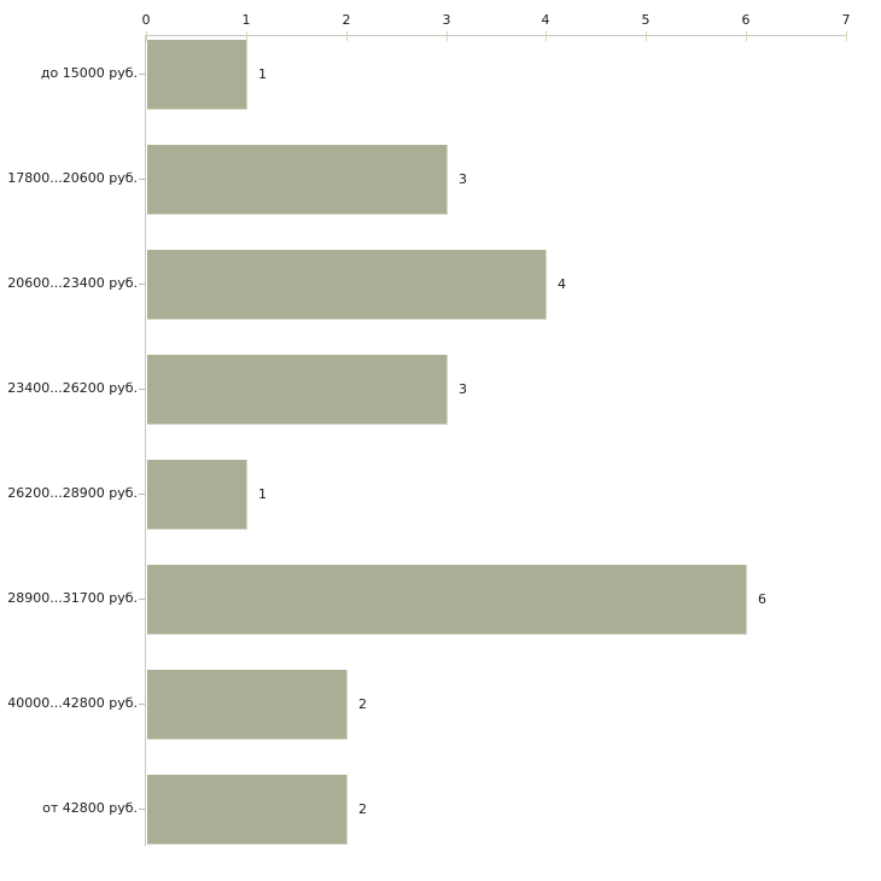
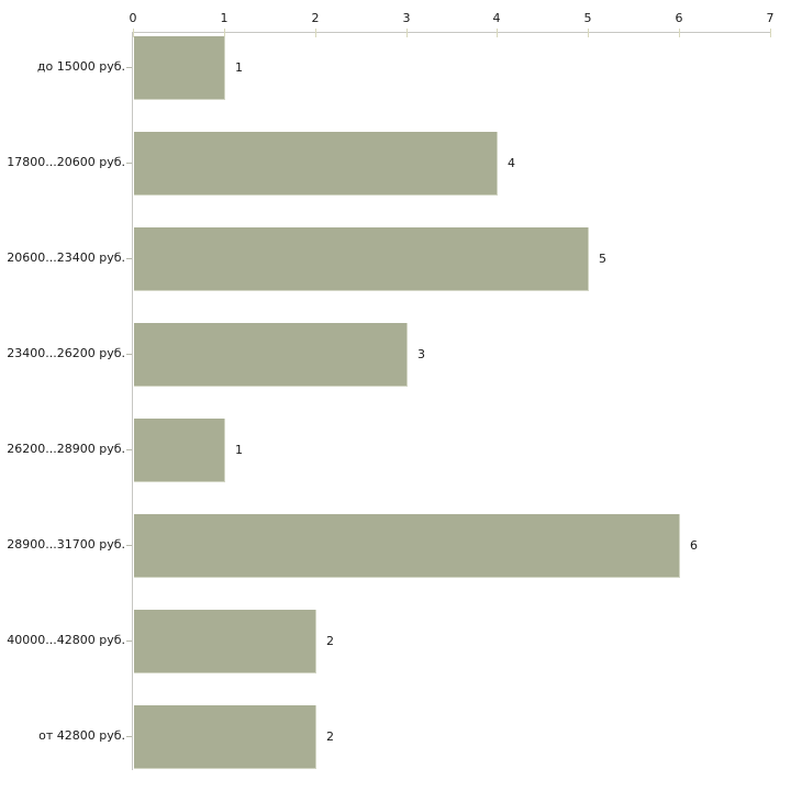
17800...20600 руб.: 3 -> 4
20600...23400 руб.: 4 -> 5
